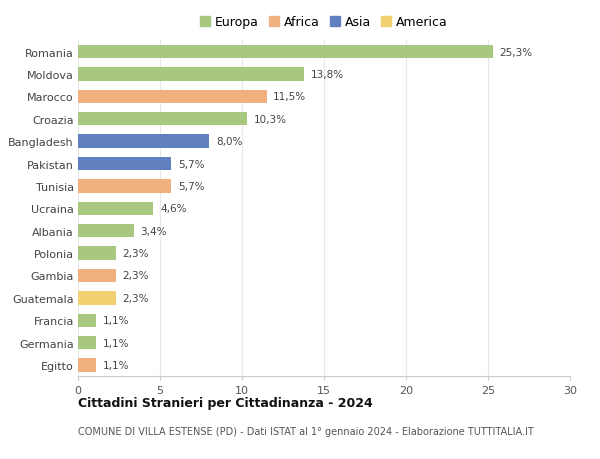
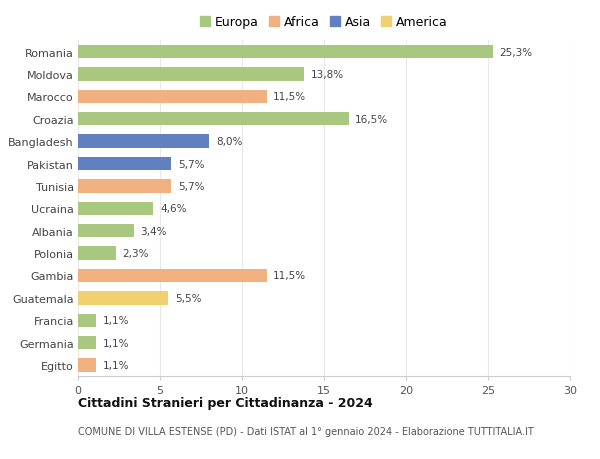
Croazia: 10,3% -> 16,5%
Gambia: 2,3% -> 11,5%
Guatemala: 2,3% -> 5,5%
